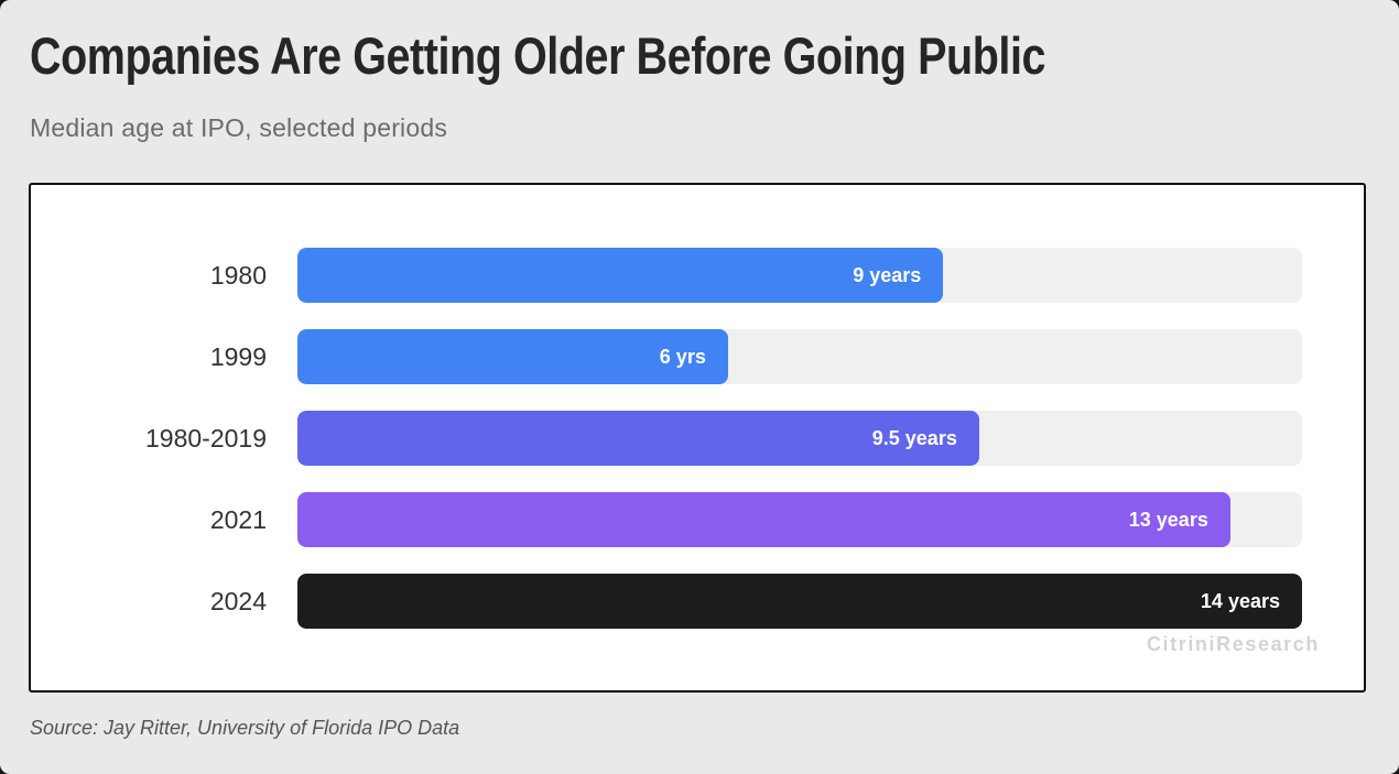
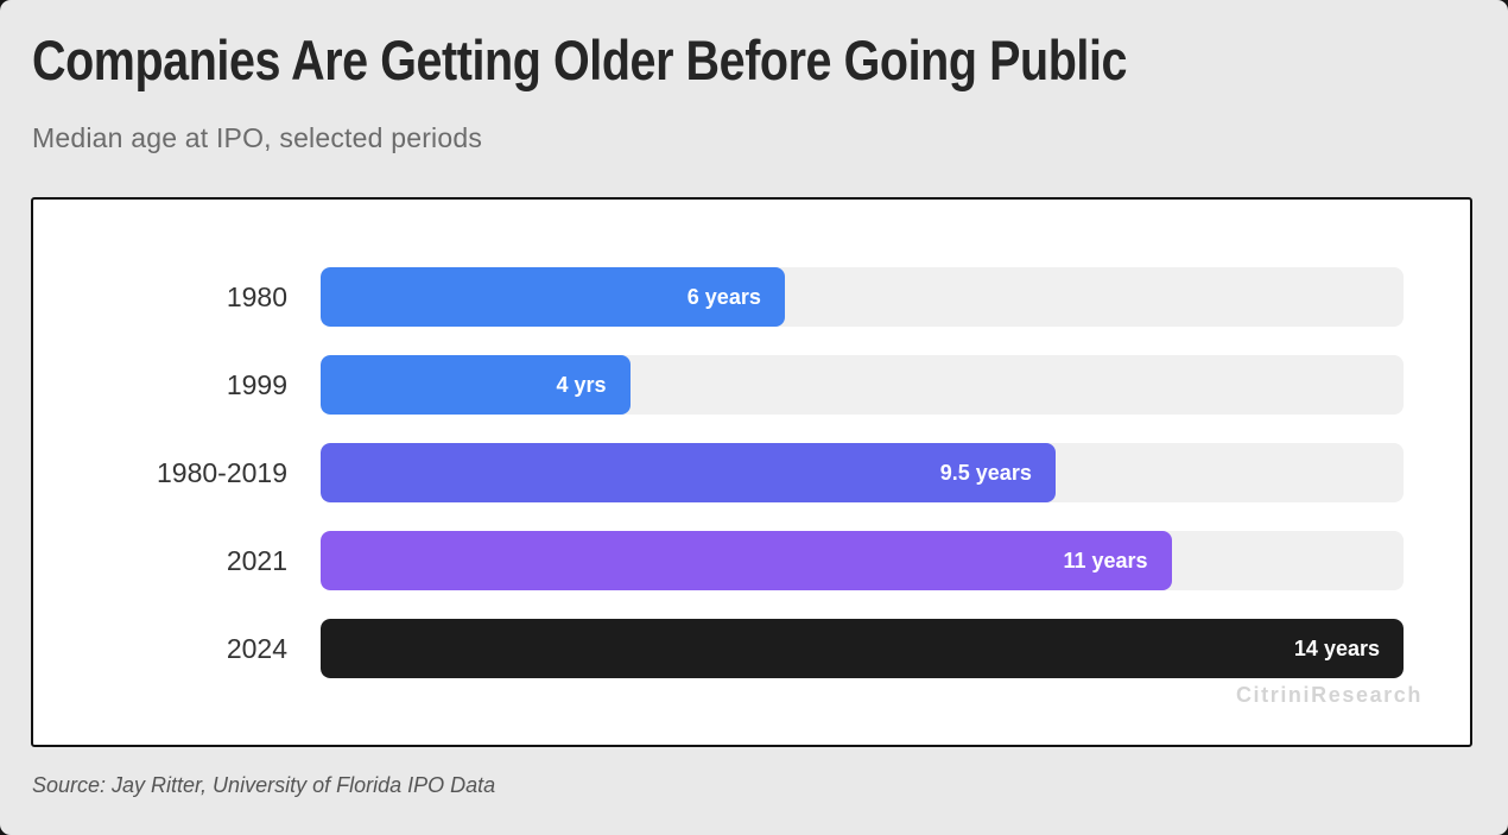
1980: 9 -> 6
1999: 6 -> 4
2021: 13 -> 11
